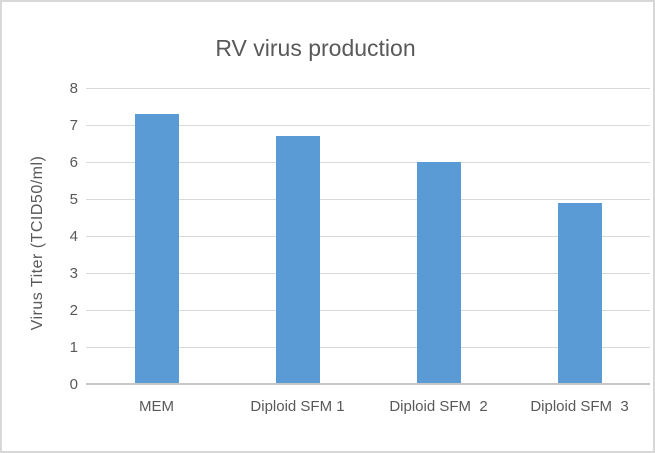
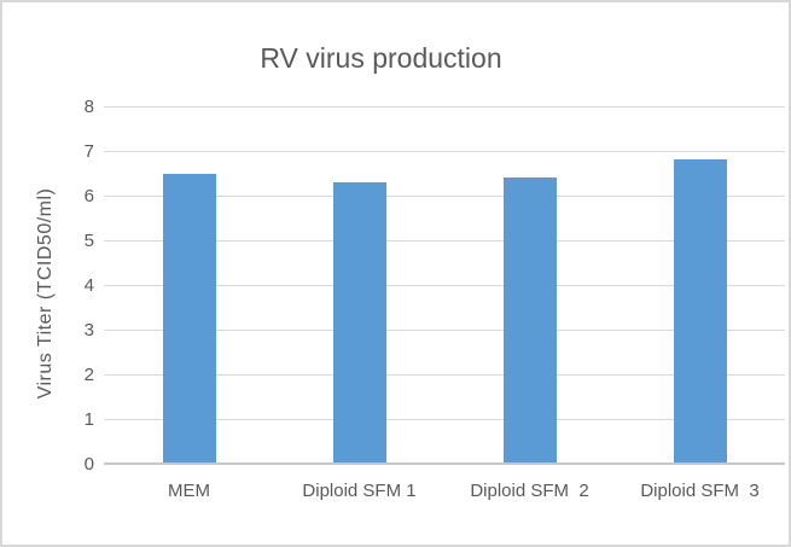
MEM: 7.3 -> 6.5
Diploid SFM 1: 6.7 -> 6.3
Diploid SFM 2: 6.0 -> 6.4
Diploid SFM 3: 4.9 -> 6.8
